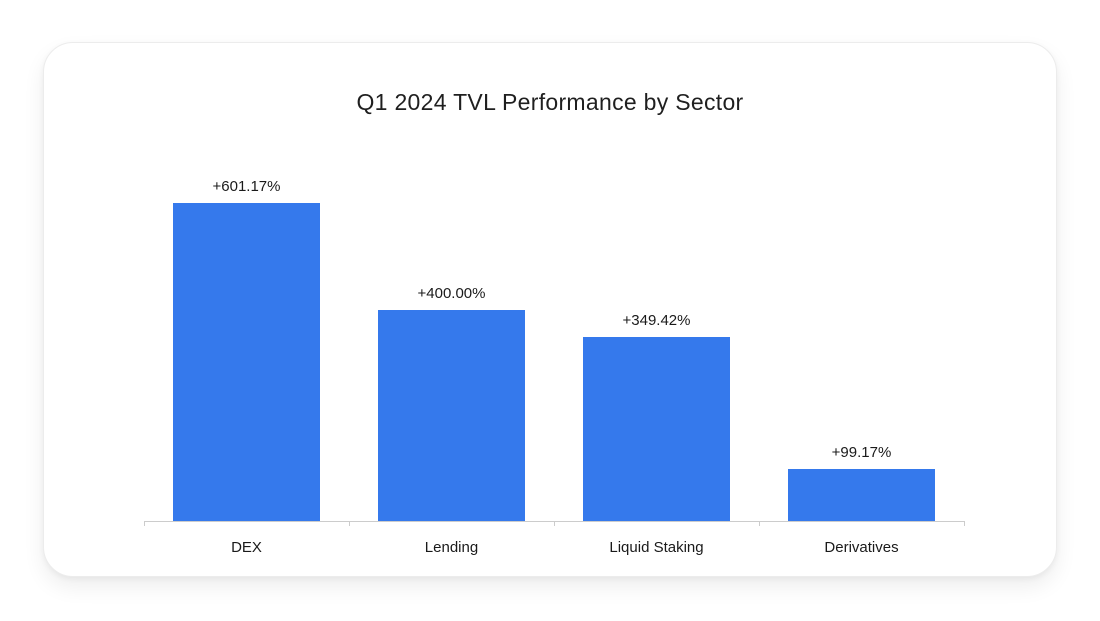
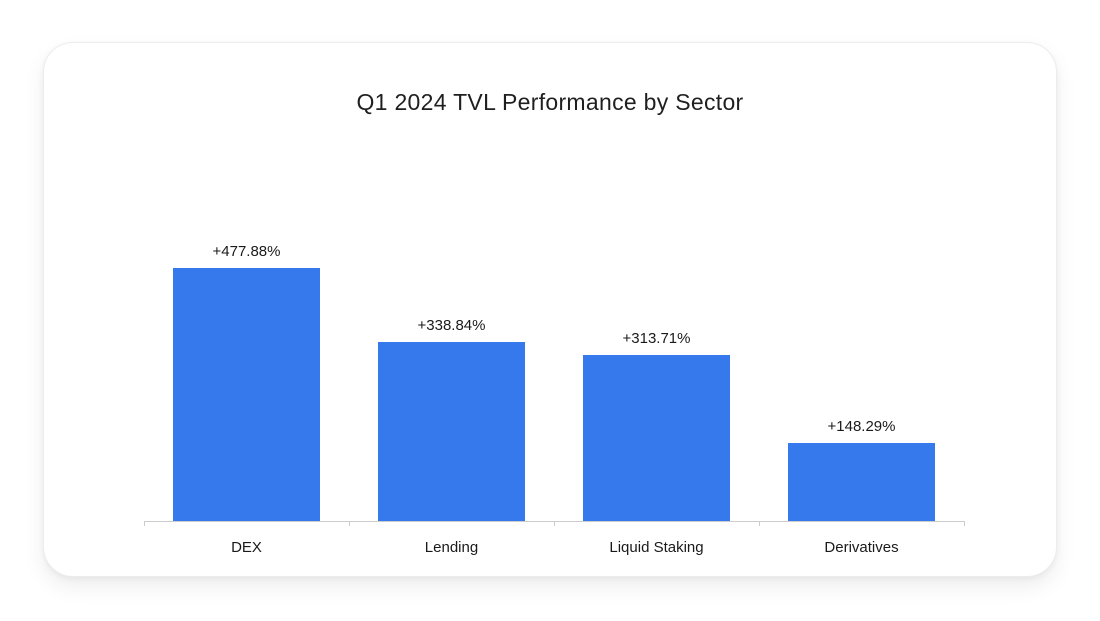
DEX: +601.17% -> +477.88%
Lending: +400.00% -> +338.84%
Liquid Staking: +349.42% -> +313.71%
Derivatives: +99.17% -> +148.29%
